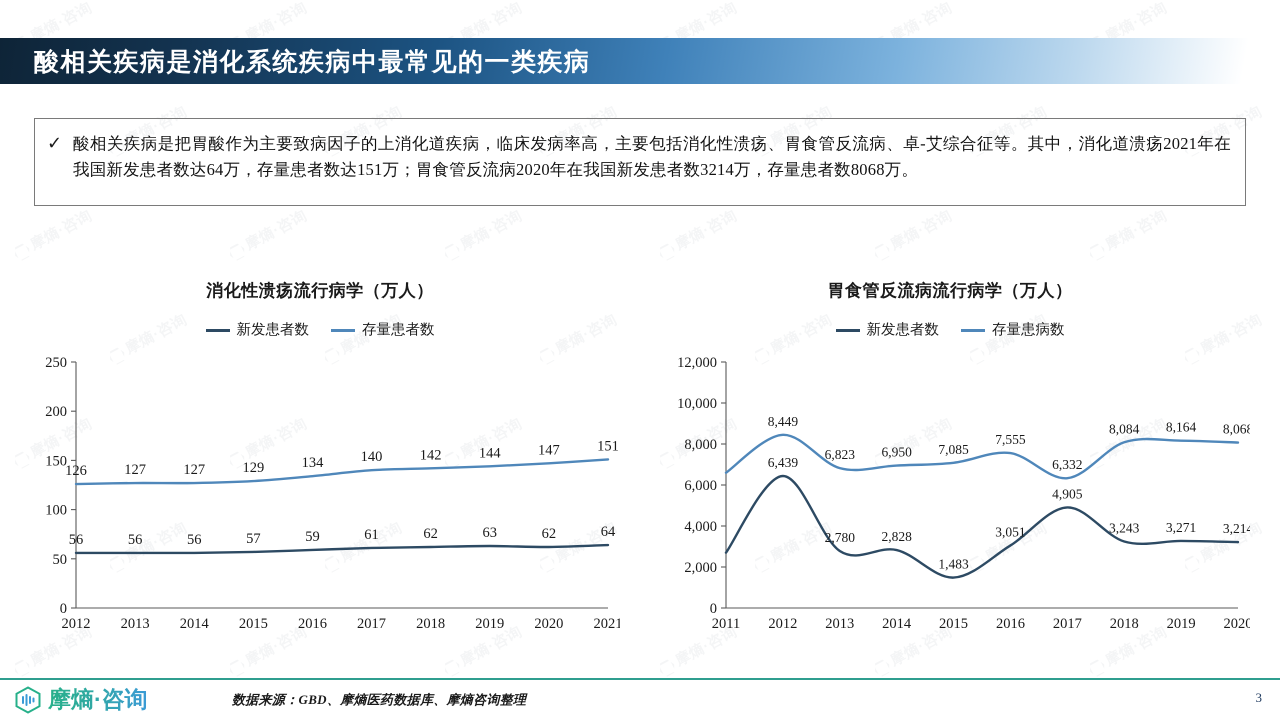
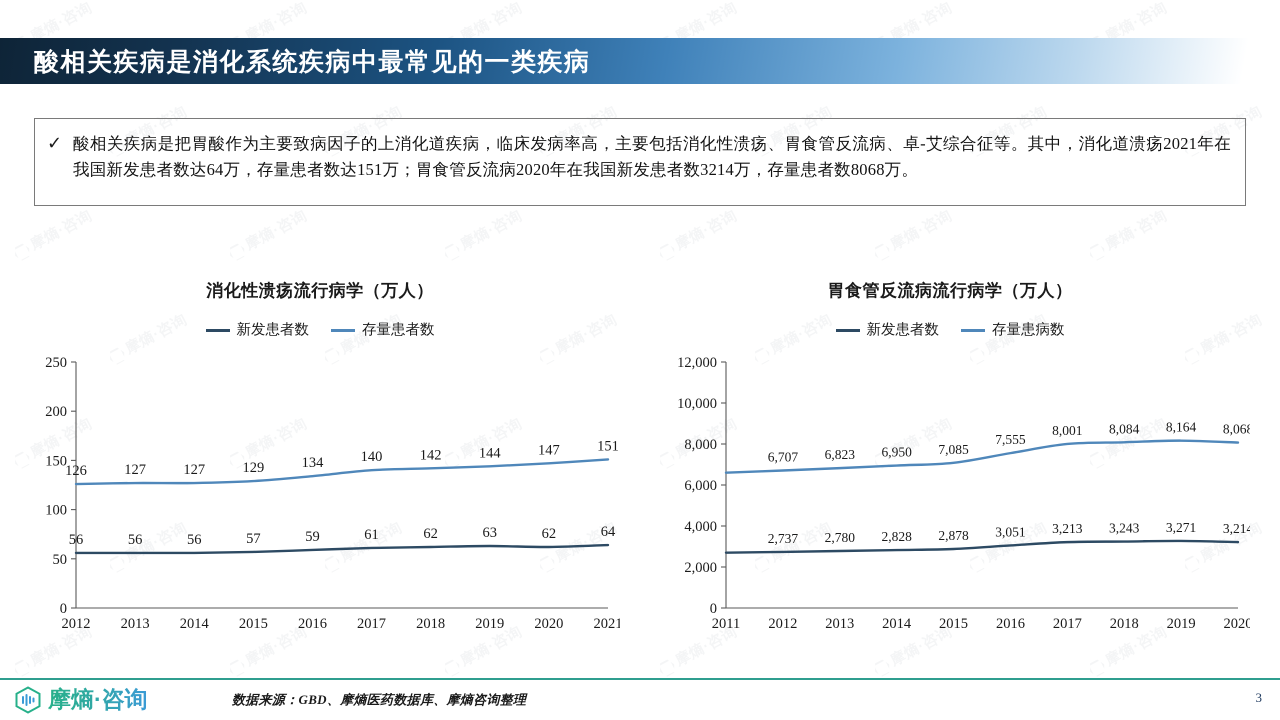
胃食管反流病流行病学（万人）/存量患病数/2012: 8,449 -> 6,707
胃食管反流病流行病学（万人）/新发患者数/2012: 6,439 -> 2,737
胃食管反流病流行病学（万人）/新发患者数/2015: 1,483 -> 2,878
胃食管反流病流行病学（万人）/存量患病数/2017: 6,332 -> 8,001
胃食管反流病流行病学（万人）/新发患者数/2017: 4,905 -> 3,213
